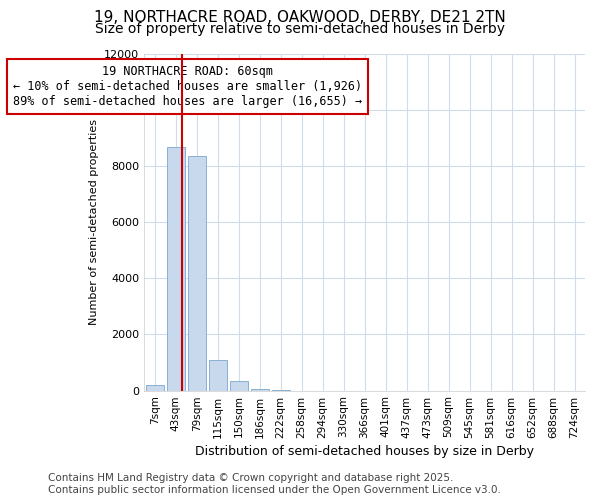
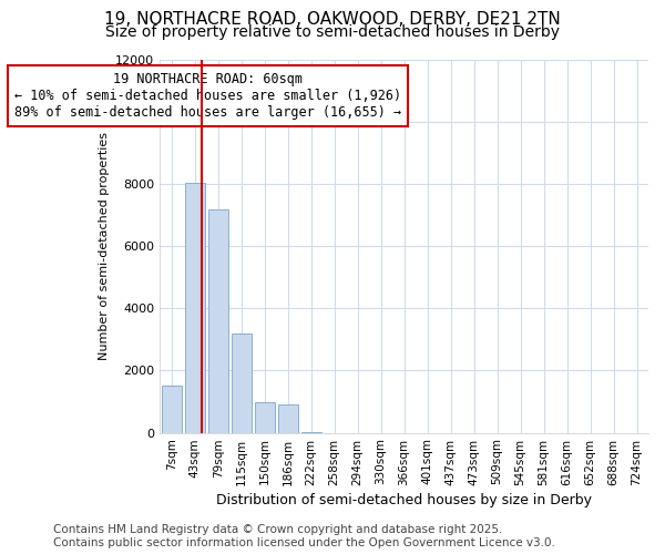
7sqm: 200 -> 1500
43sqm: 8700 -> 8050
79sqm: 8350 -> 7200
115sqm: 1100 -> 3200
150sqm: 350 -> 1000
186sqm: 50 -> 900
